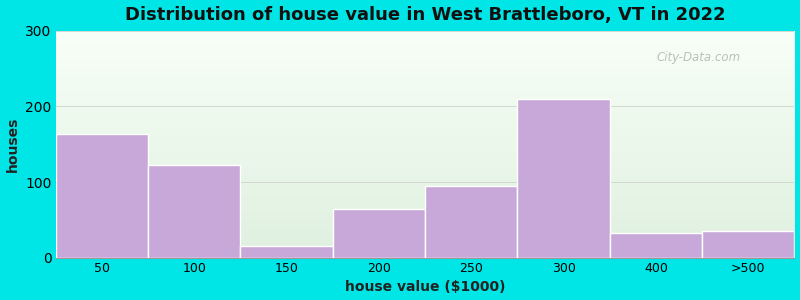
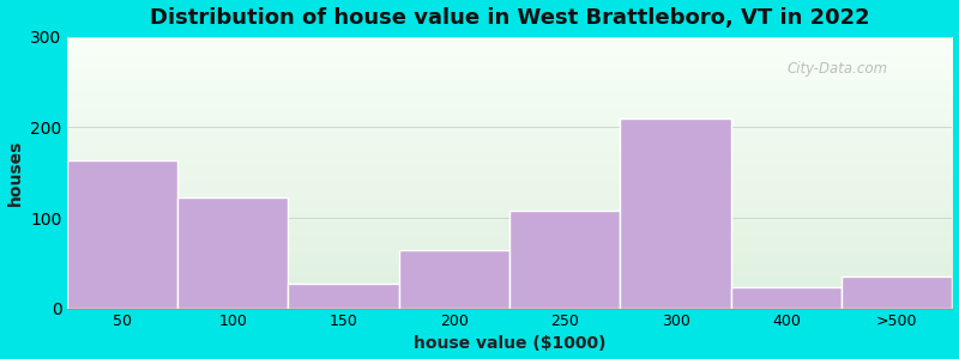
150: 15 -> 28
250: 95 -> 108
400: 33 -> 24
